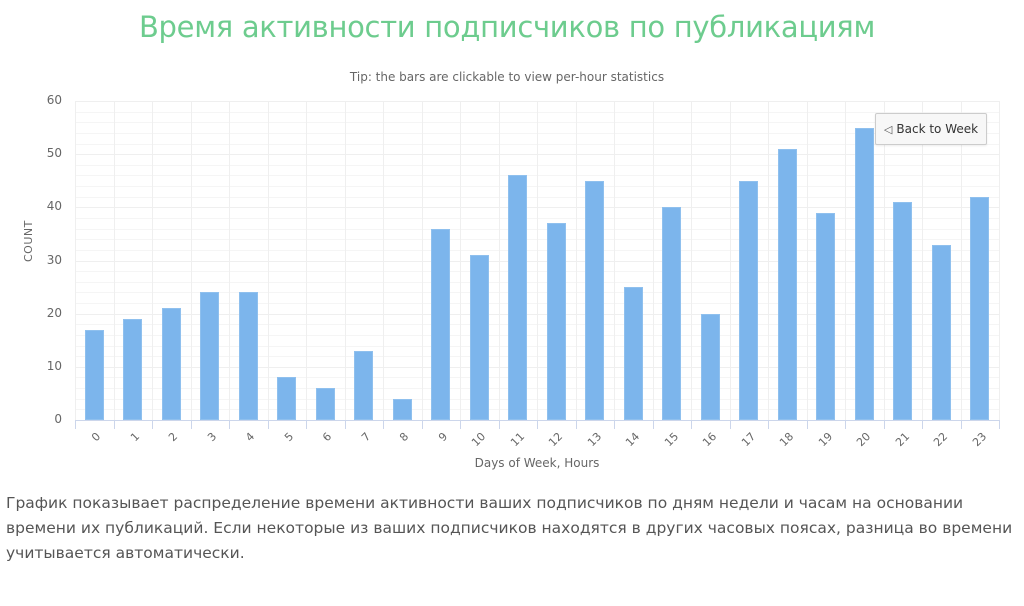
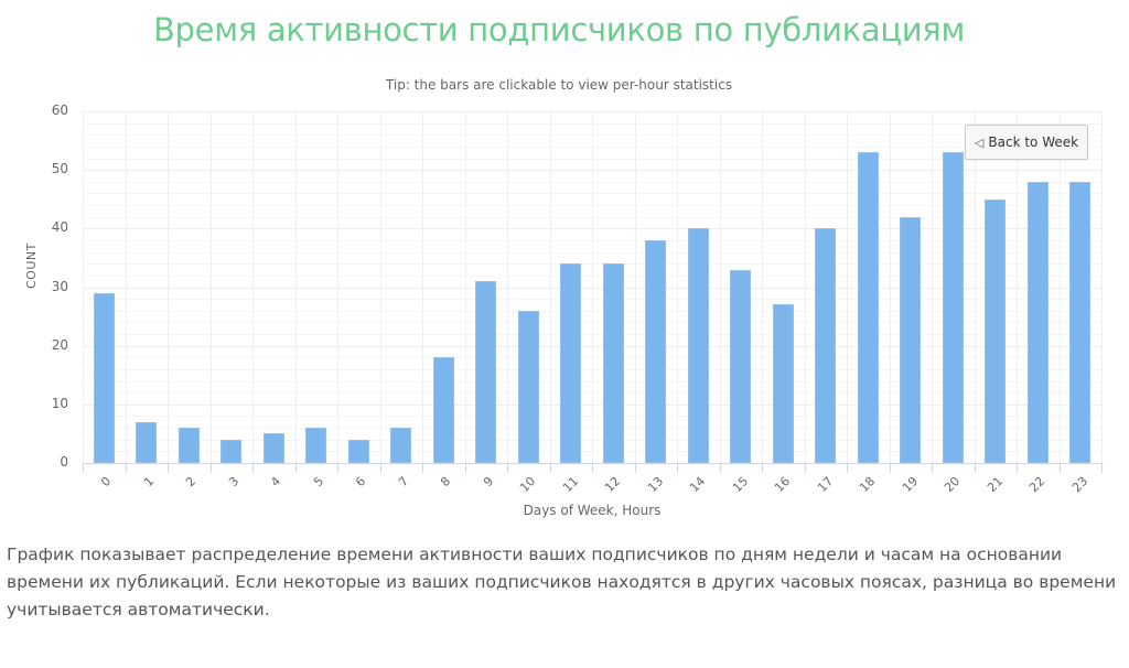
0: 17 -> 29
1: 19 -> 7
2: 21 -> 6
3: 24 -> 4
4: 24 -> 5
5: 8 -> 6
6: 6 -> 4
7: 13 -> 6
8: 4 -> 18
9: 36 -> 31
10: 31 -> 26
11: 46 -> 34
12: 37 -> 34
13: 45 -> 38
14: 25 -> 40
15: 40 -> 33
16: 20 -> 27
17: 45 -> 40
18: 51 -> 53
19: 39 -> 42
20: 55 -> 53
21: 41 -> 45
22: 33 -> 48
23: 42 -> 48
